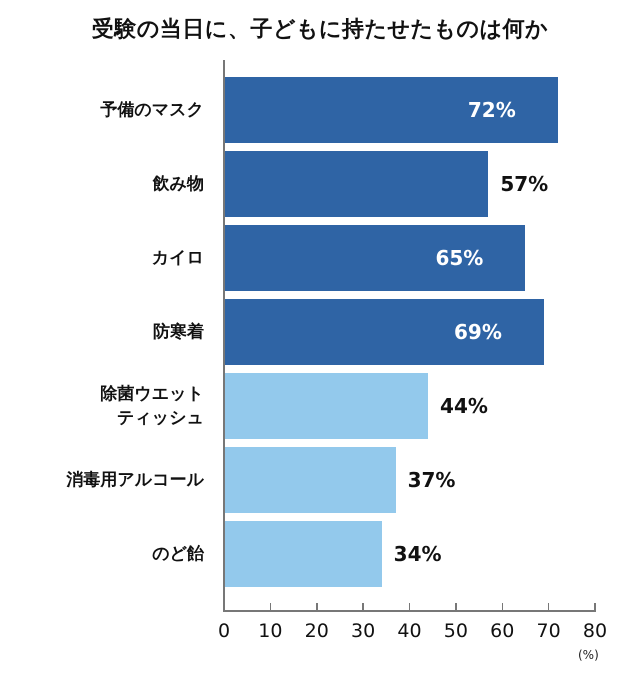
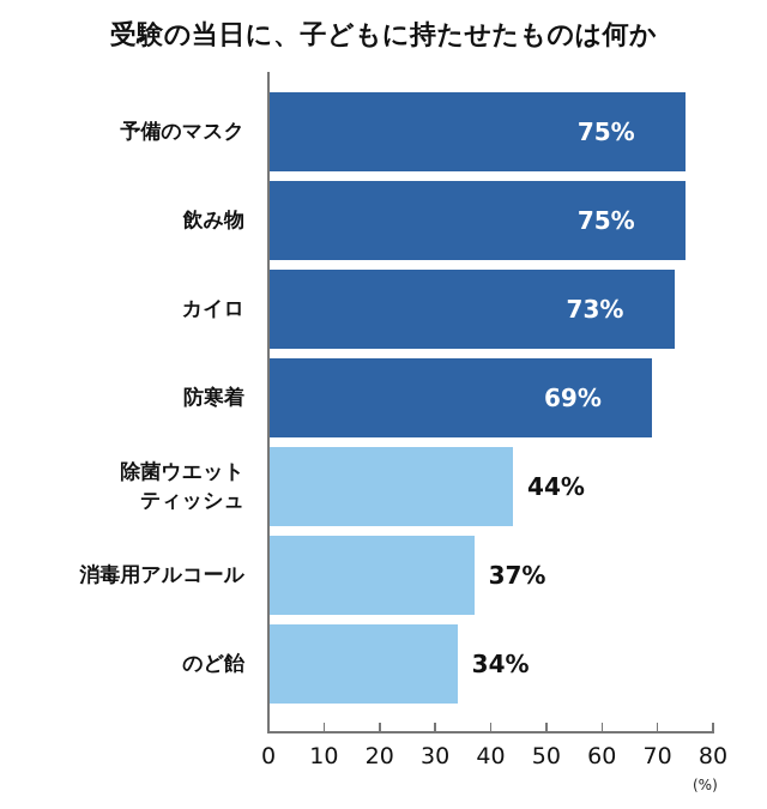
予備のマスク: 72% -> 75%
飲み物: 57% -> 75%
カイロ: 65% -> 73%
